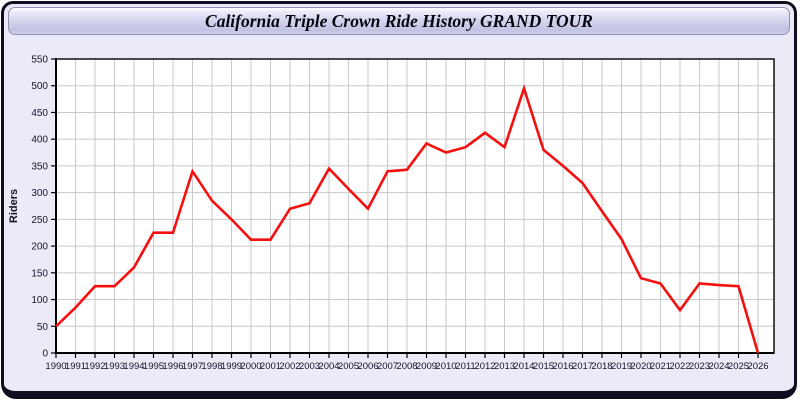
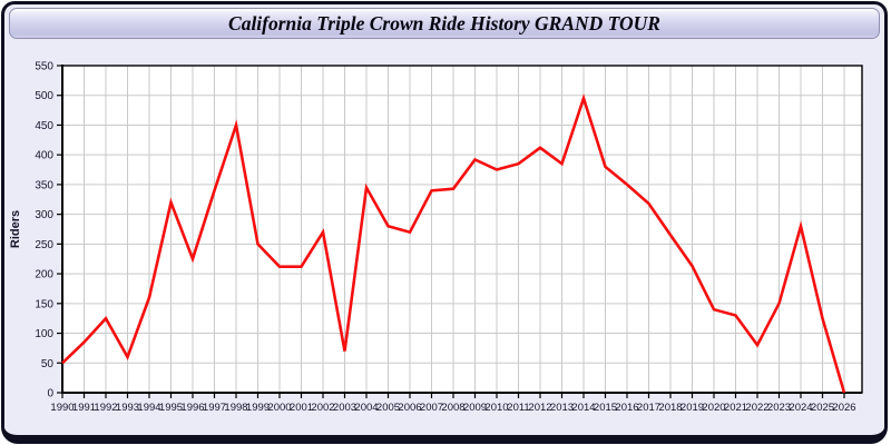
1993: 120 -> 60
1995: 220 -> 320
1998: 280 -> 450
2003: 280 -> 70
2005: 310 -> 280
2023: 130 -> 150
2024: 130 -> 280
